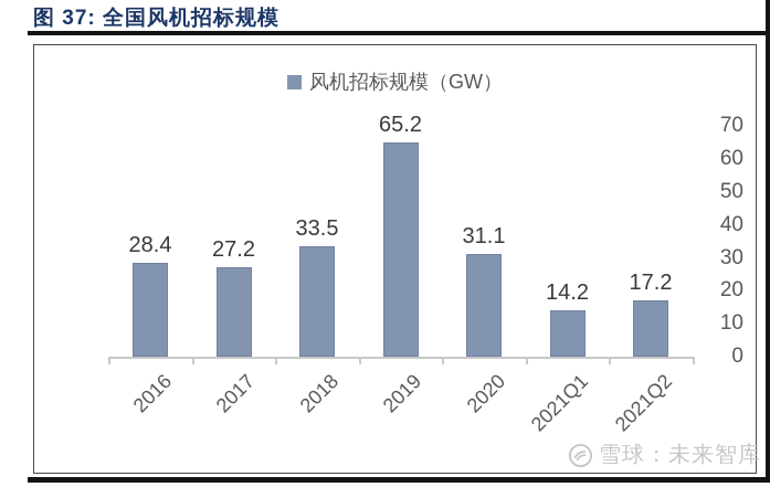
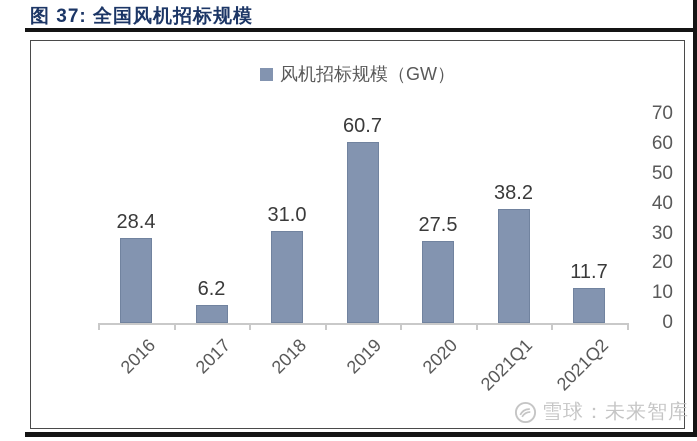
2017: 27.2 -> 6.2
2018: 33.5 -> 31.0
2019: 65.2 -> 60.7
2020: 31.1 -> 27.5
2021Q1: 14.2 -> 38.2
2021Q2: 17.2 -> 11.7
